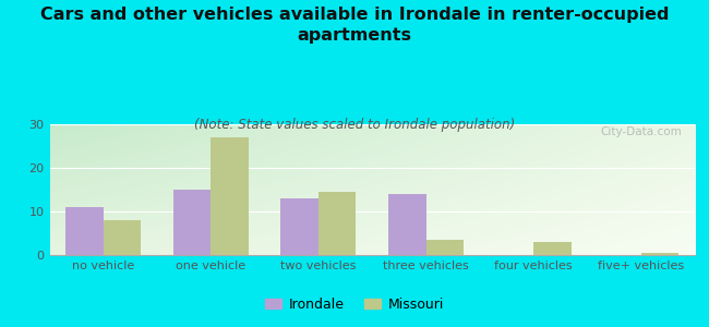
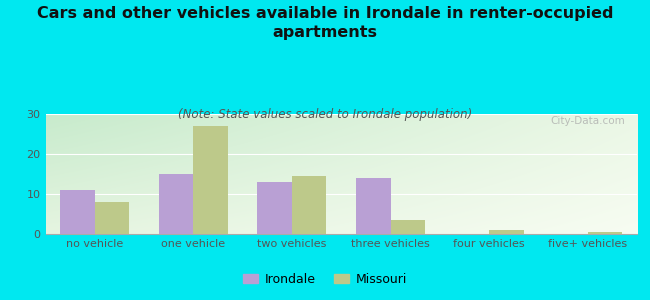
Missouri/four vehicles: 3.0 -> 1.0
